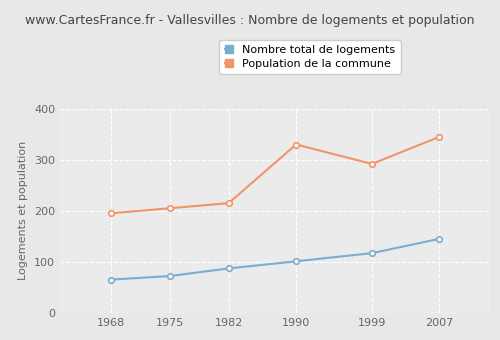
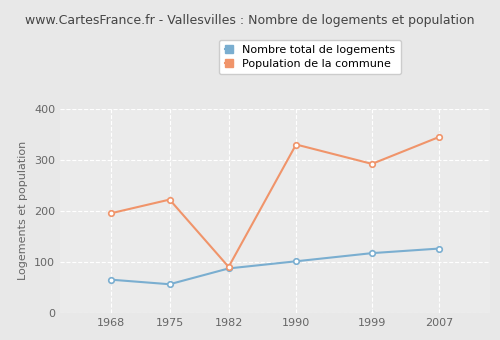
Nombre total de logements/1975: 72 -> 56
Population de la commune/1975: 205 -> 222
Population de la commune/1982: 215 -> 90
Nombre total de logements/2007: 145 -> 126
